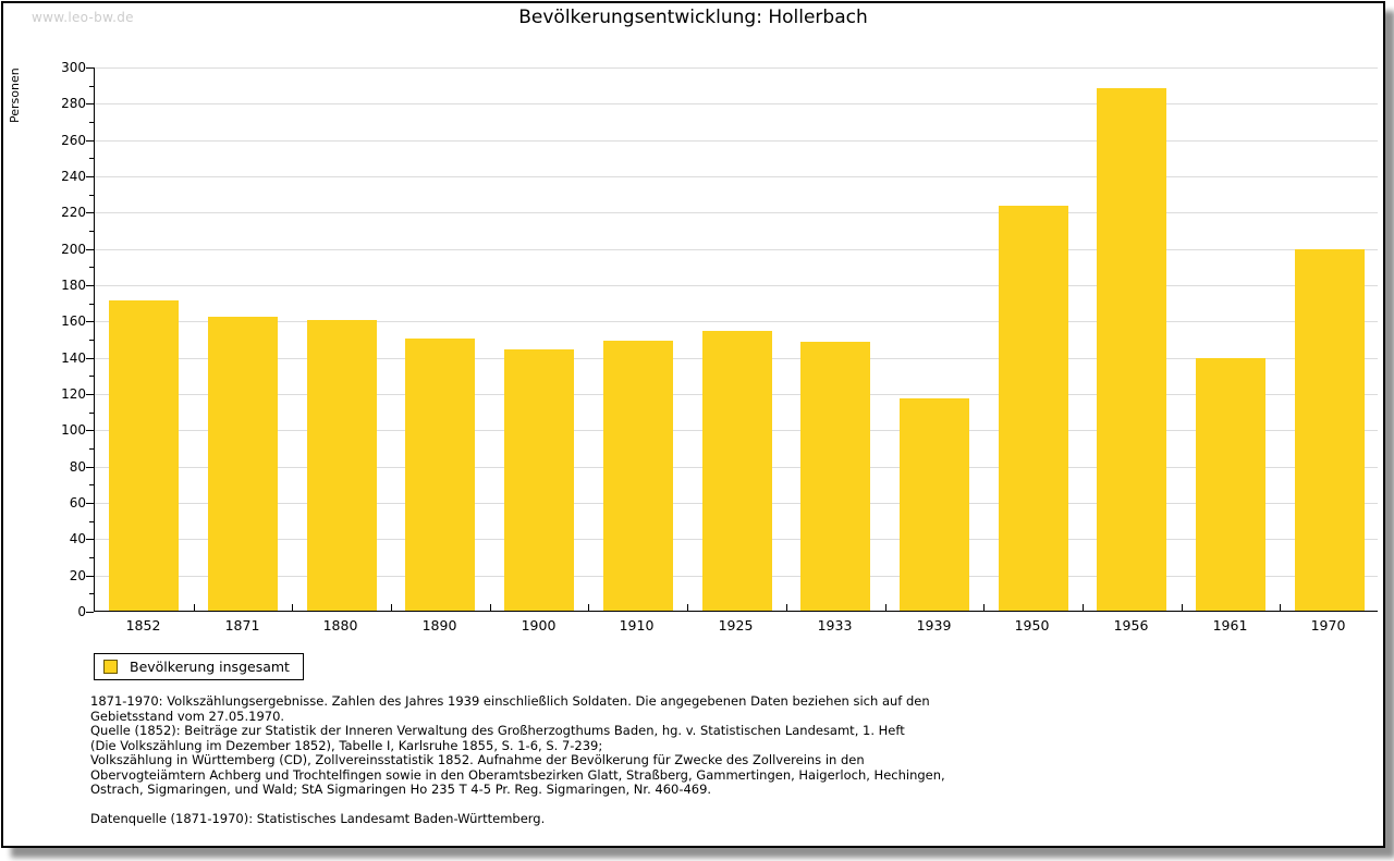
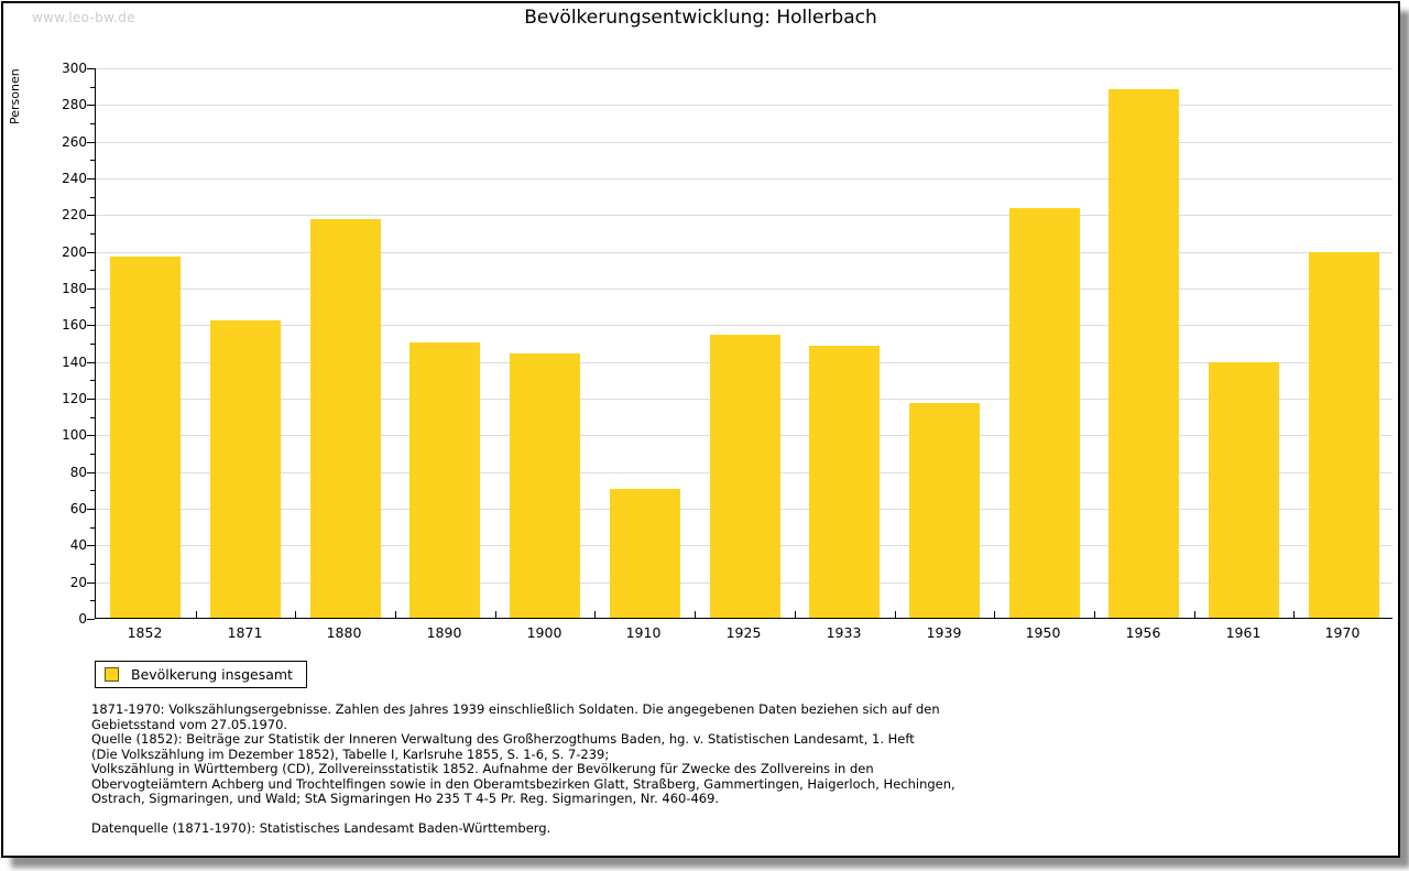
1852: 171 -> 197
1880: 160 -> 217
1910: 149 -> 70
